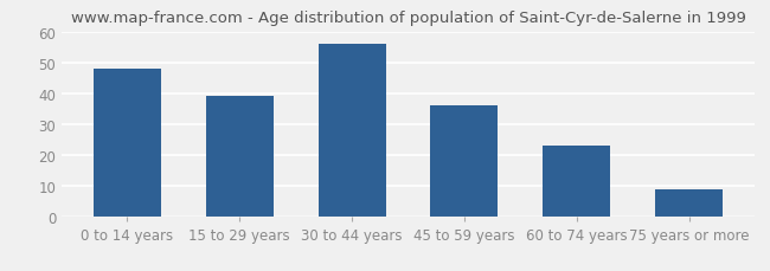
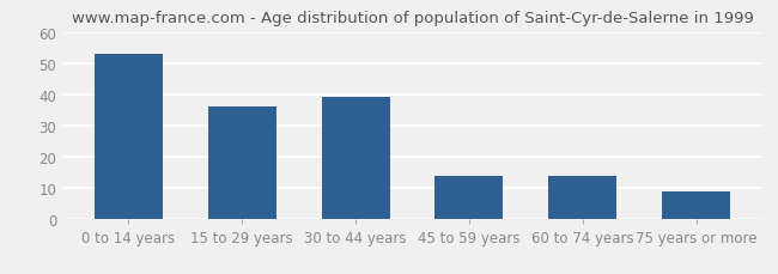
0 to 14 years: 48 -> 53
15 to 29 years: 39 -> 36
30 to 44 years: 56 -> 39
45 to 59 years: 36 -> 14
60 to 74 years: 23 -> 14
